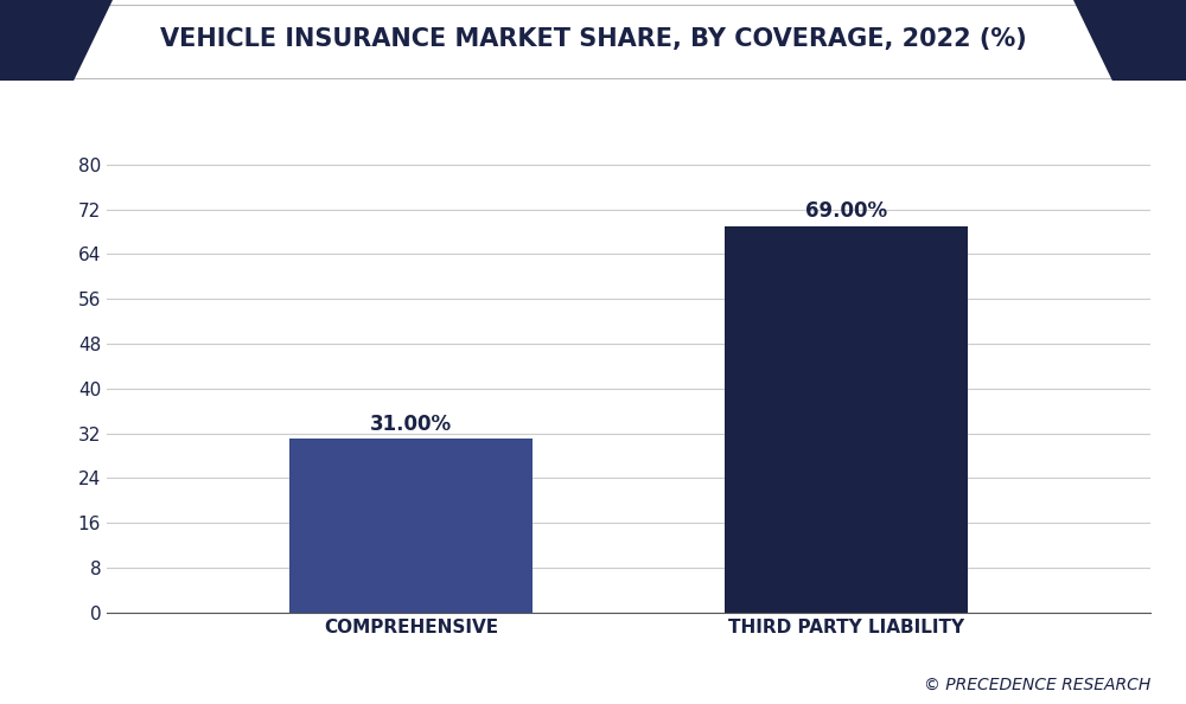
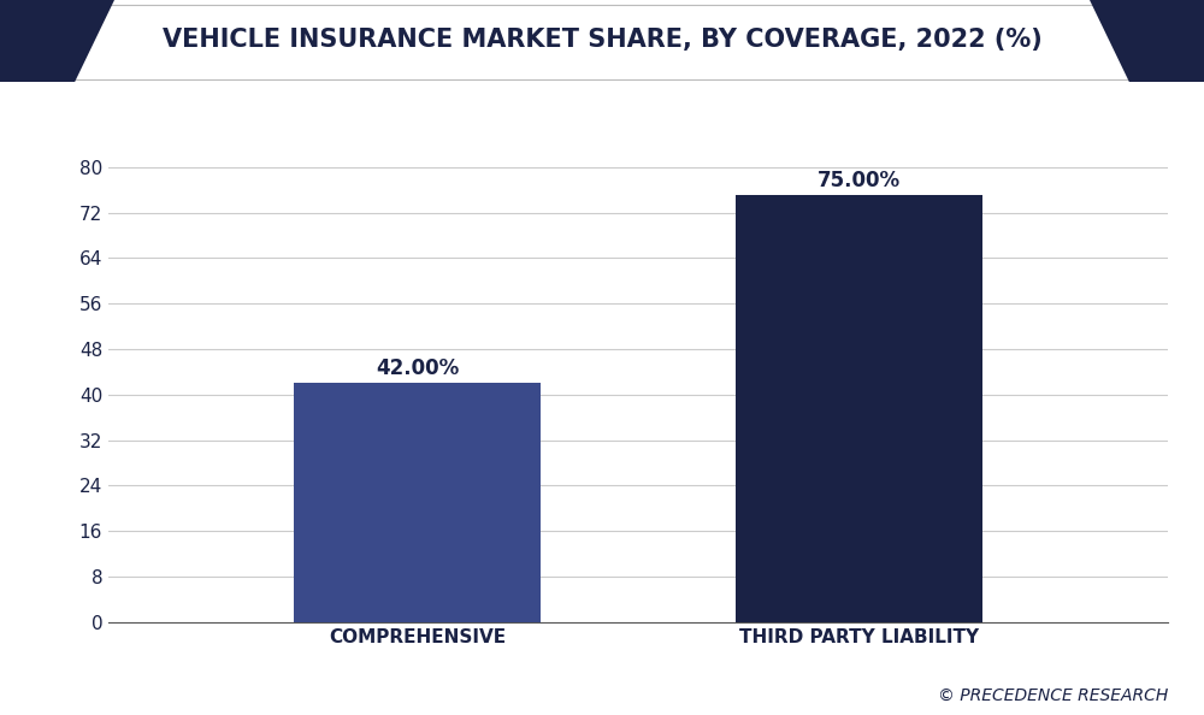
COMPREHENSIVE: 31.00% -> 42.00%
THIRD PARTY LIABILITY: 69.00% -> 75.00%
